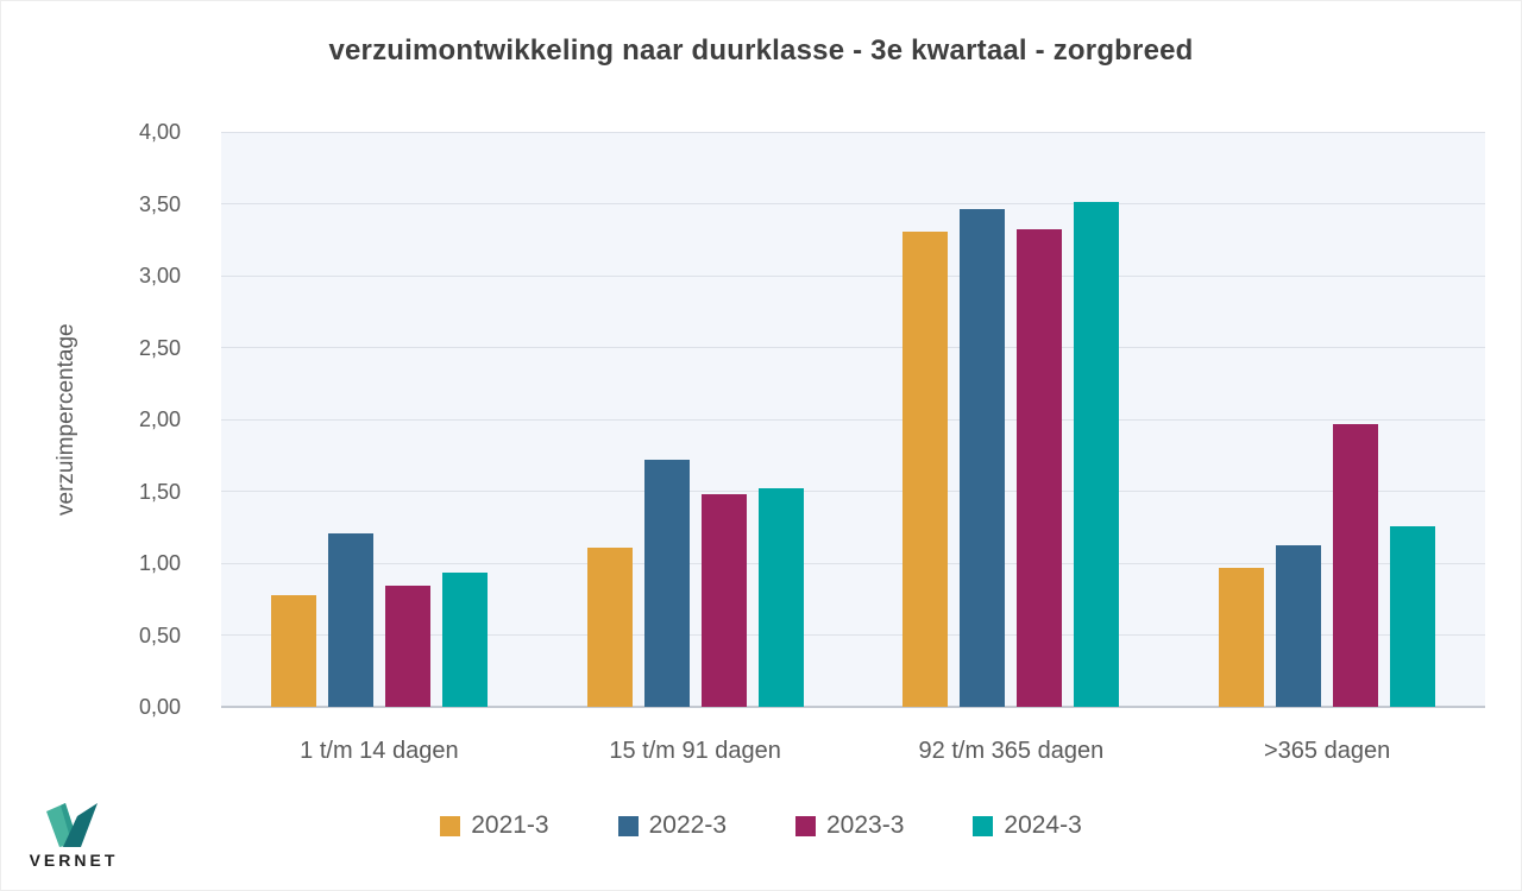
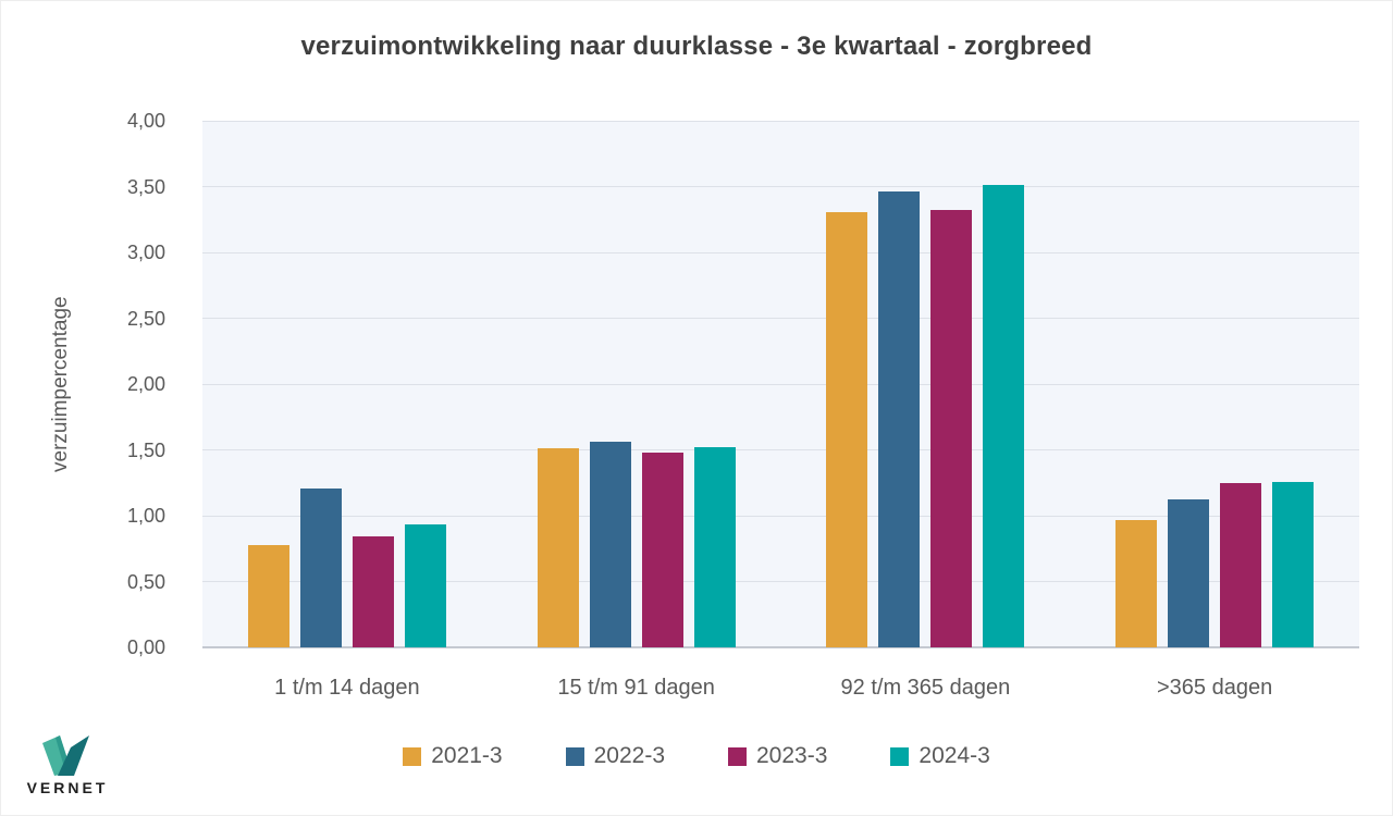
2021-3/15 t/m 91 dagen: 1,11 -> 1,51
2022-3/15 t/m 91 dagen: 1,72 -> 1,56
2023-3/>365 dagen: 1,97 -> 1,25
